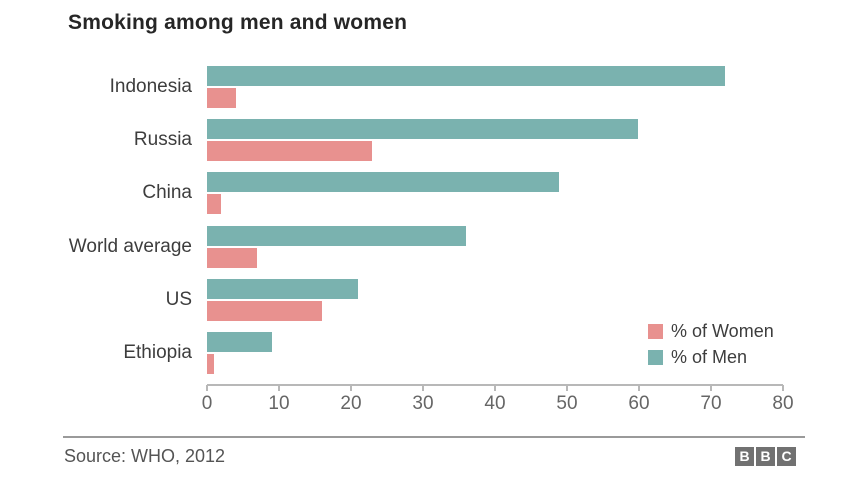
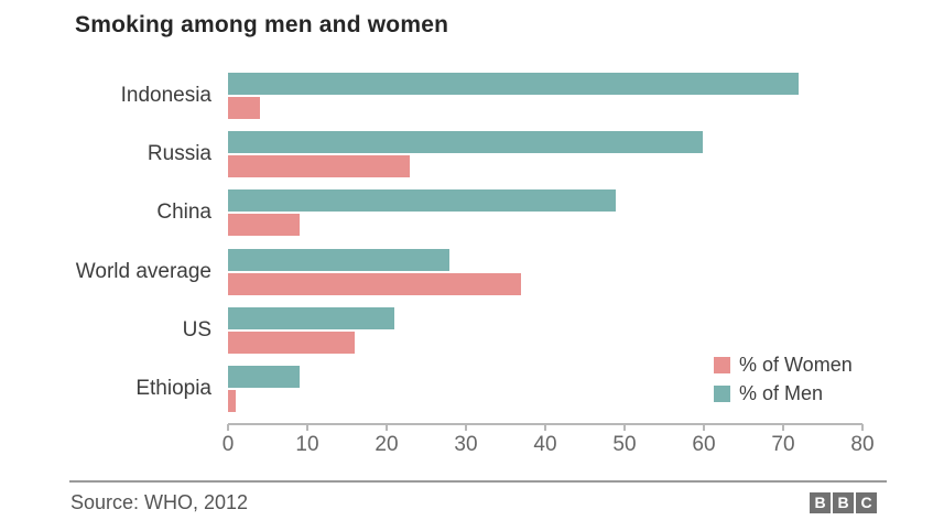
% of Women/China: 2 -> 9
% of Men/World average: 36 -> 28
% of Women/World average: 7 -> 37
